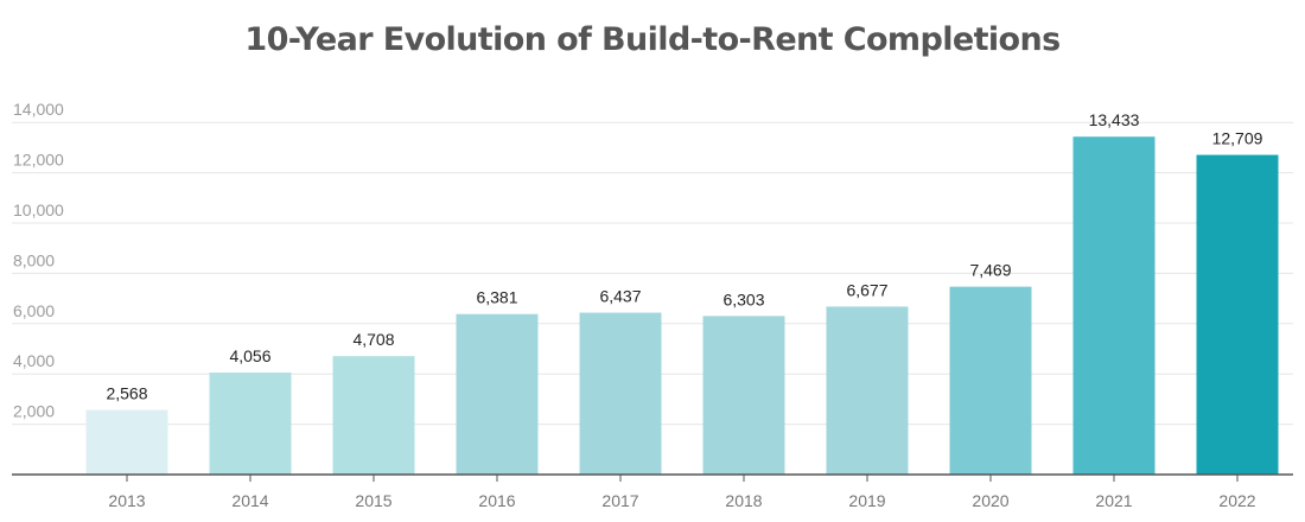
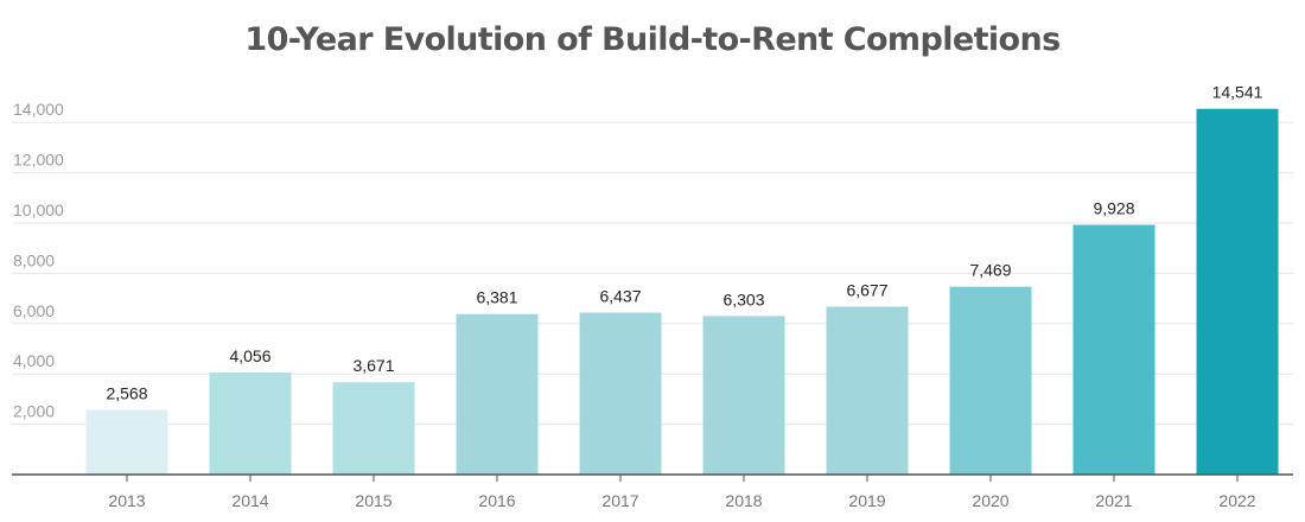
2015: 4,708 -> 3,671
2021: 13,433 -> 9,928
2022: 12,709 -> 14,541
